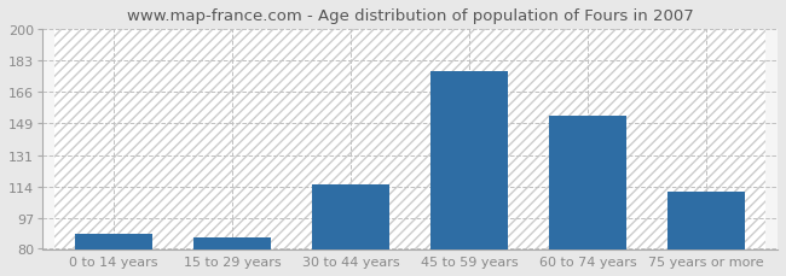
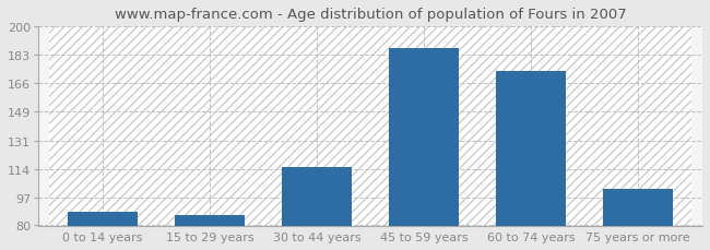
45 to 59 years: 177 -> 187
60 to 74 years: 153 -> 173
75 years or more: 111 -> 102
